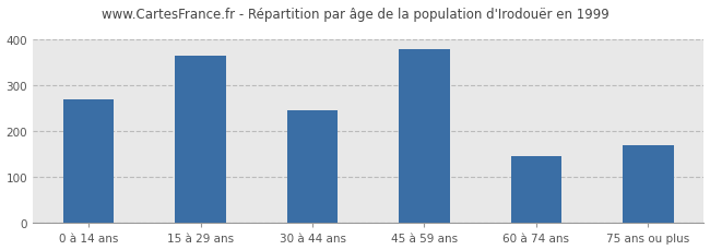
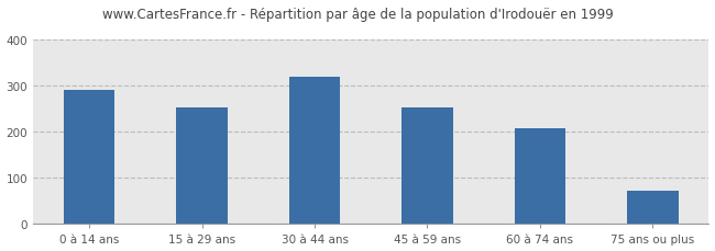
0 à 14 ans: 270 -> 291
15 à 29 ans: 365 -> 252
30 à 44 ans: 245 -> 320
45 à 59 ans: 380 -> 252
60 à 74 ans: 145 -> 208
75 ans ou plus: 170 -> 73
